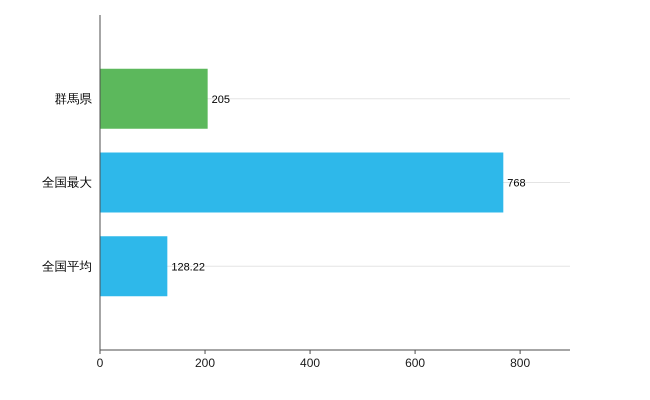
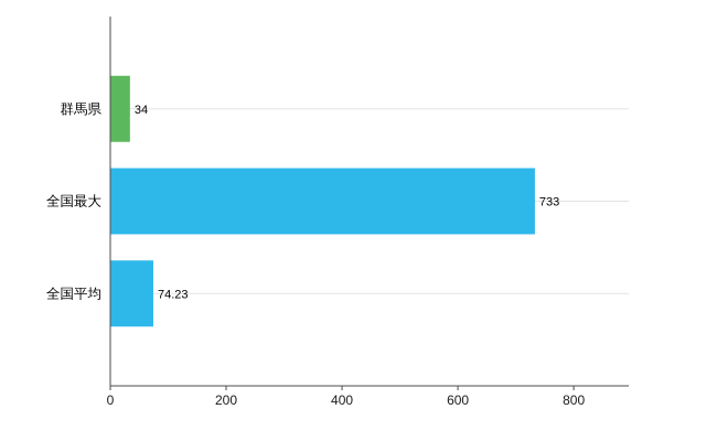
群馬県: 205 -> 34
全国最大: 768 -> 733
全国平均: 128.22 -> 74.23
